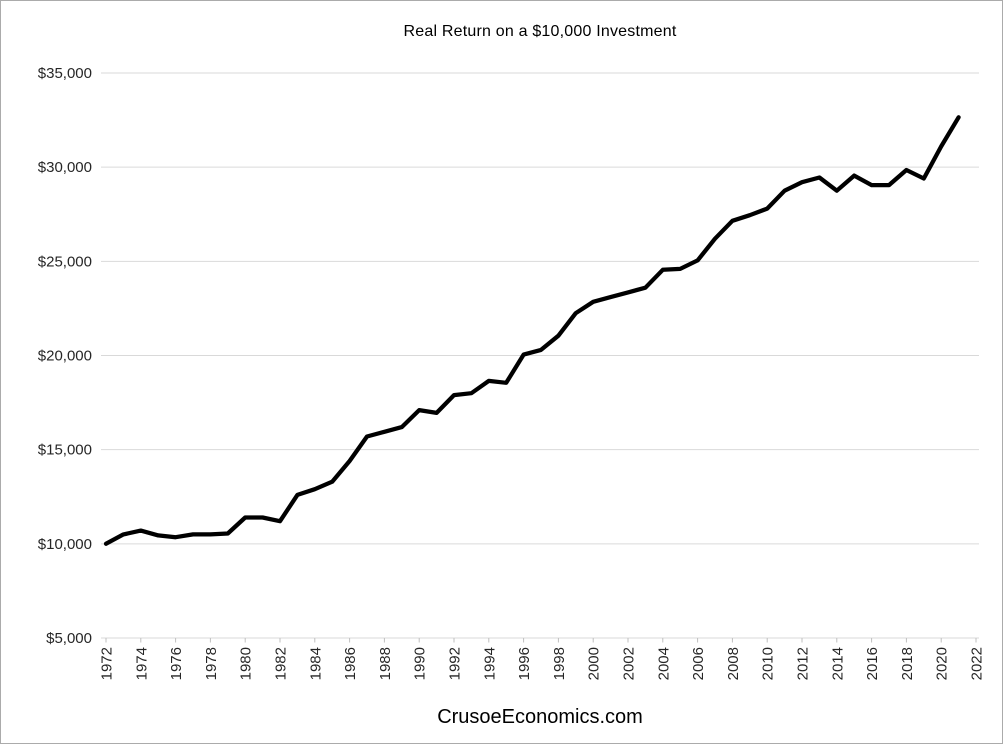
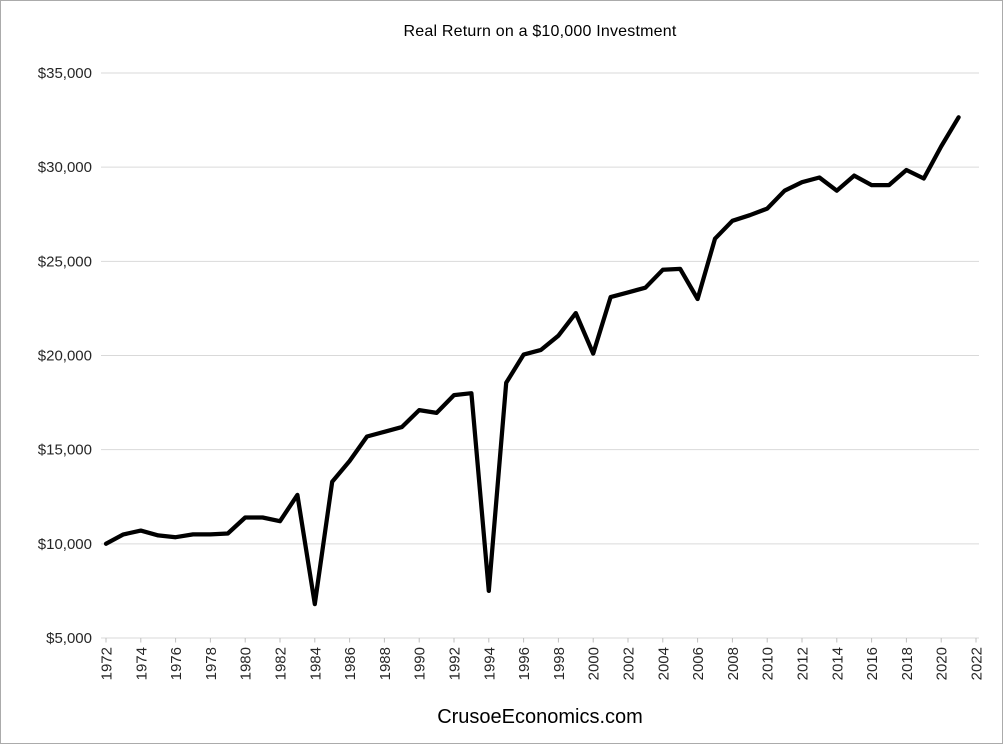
1984: $12900 -> $6800
1994: $18600 -> $7500
2000: $22800 -> $20100
2006: $25000 -> $23000
